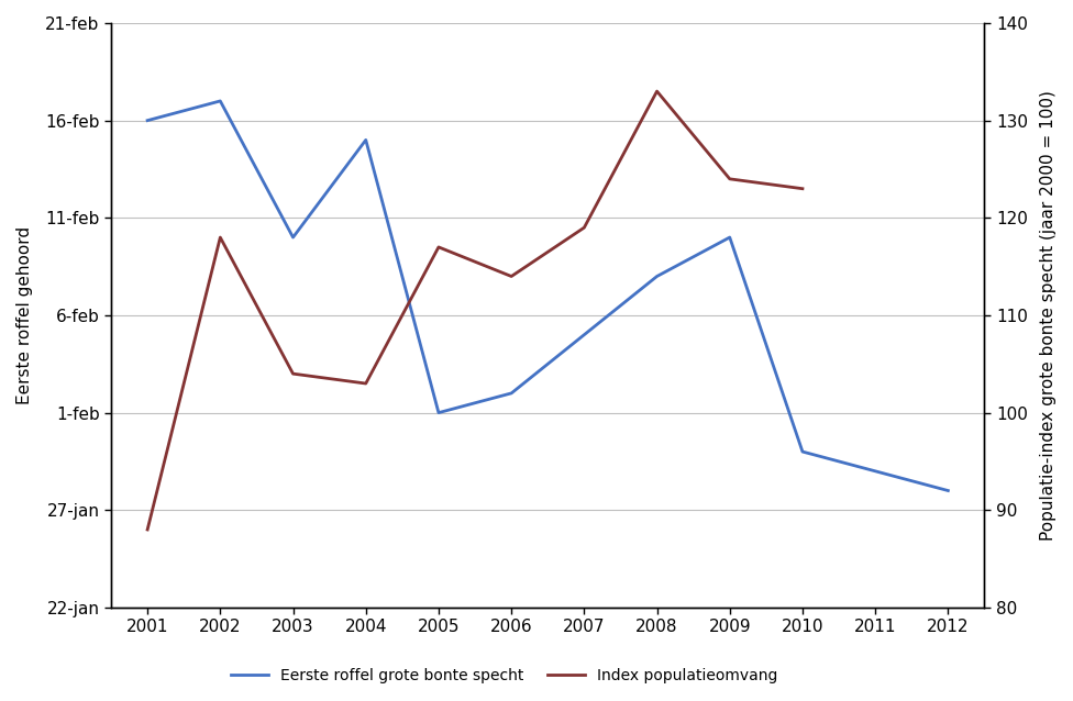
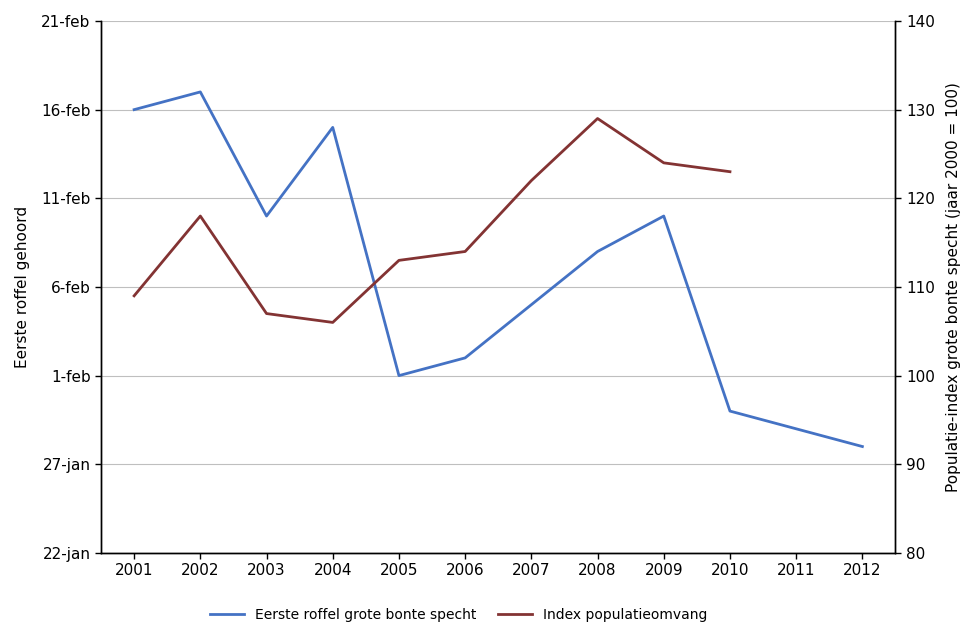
Index populatieomvang/2001: 88 -> 109
Index populatieomvang/2003: 104 -> 107
Index populatieomvang/2004: 103 -> 106
Index populatieomvang/2005: 117 -> 113
Index populatieomvang/2007: 119 -> 122
Index populatieomvang/2008: 133 -> 129
